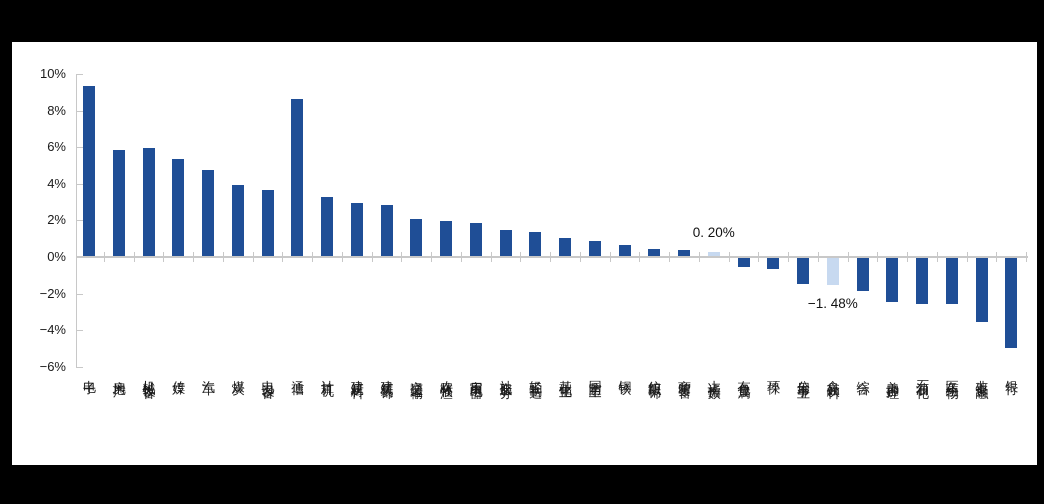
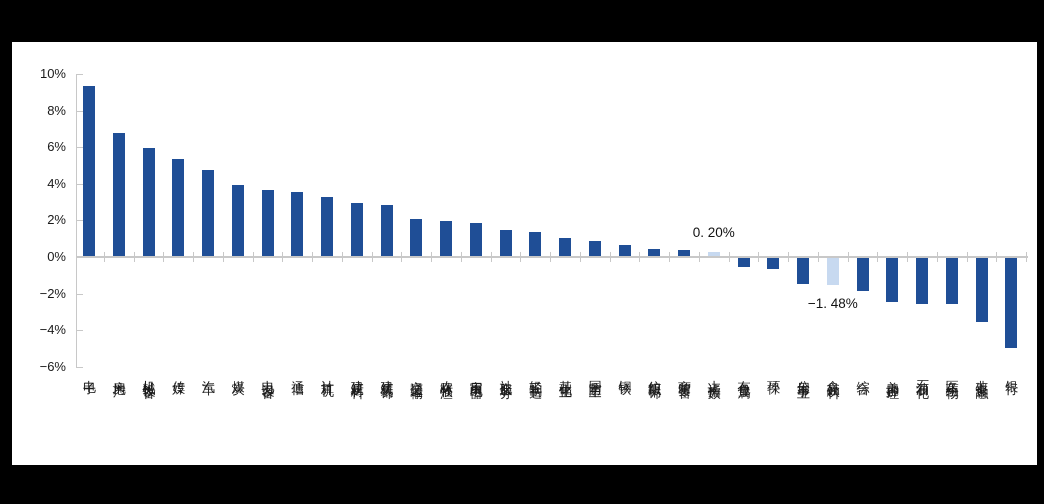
房地产: 5.8% -> 6.7%
通信: 8.6% -> 3.5%
